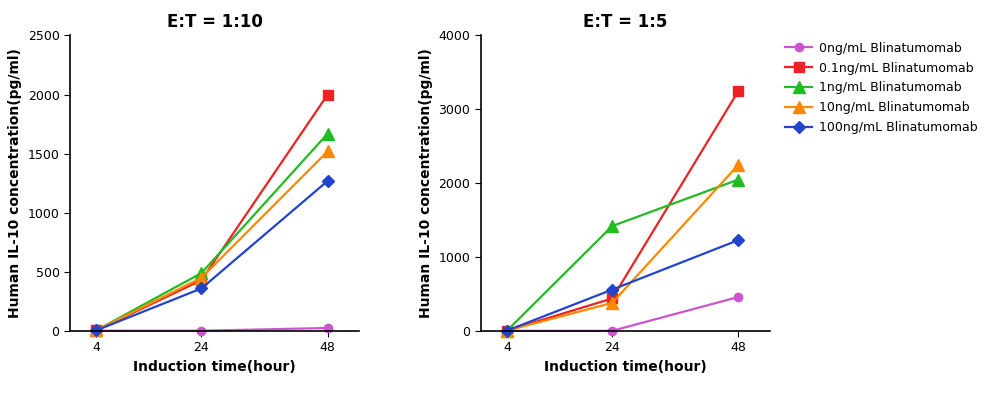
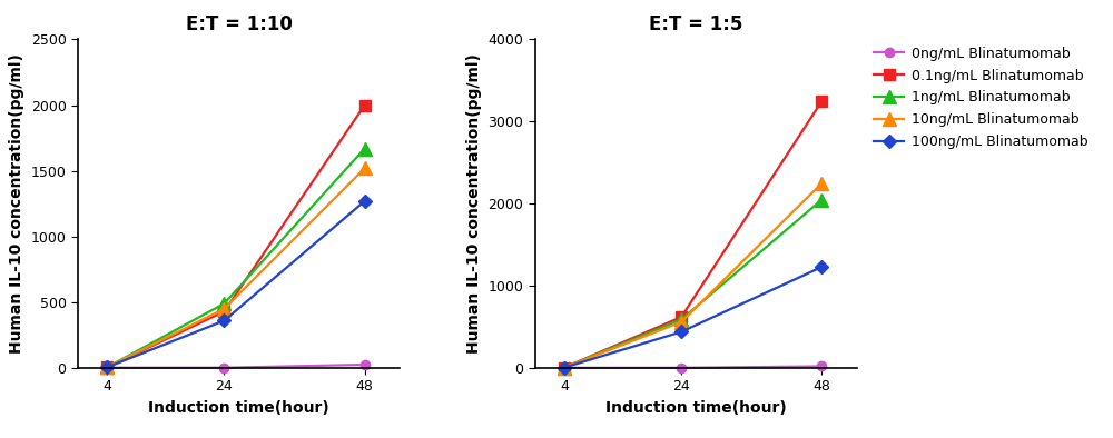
E:T = 1:5/0.1ng/mL Blinatumomab/24: 440 -> 620
E:T = 1:5/1ng/mL Blinatumomab/24: 1420 -> 590
E:T = 1:5/10ng/mL Blinatumomab/24: 380 -> 560
E:T = 1:5/100ng/mL Blinatumomab/24: 560 -> 440
E:T = 1:5/0ng/mL Blinatumomab/48: 460 -> 20
